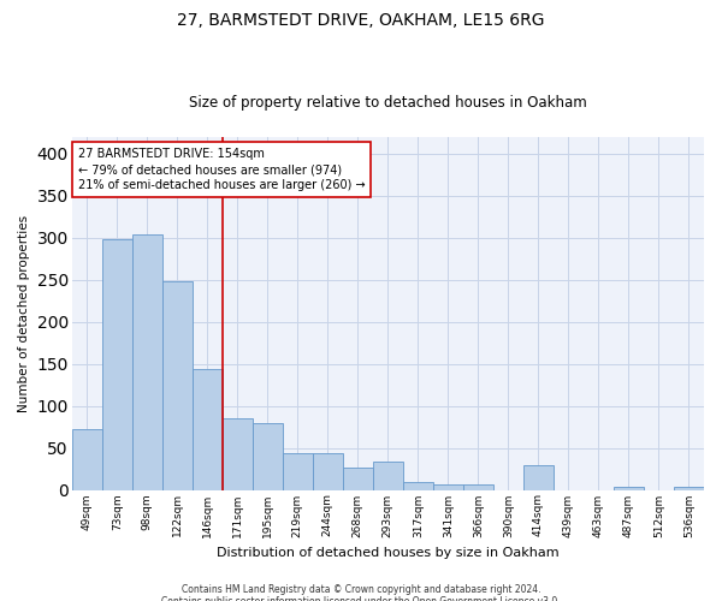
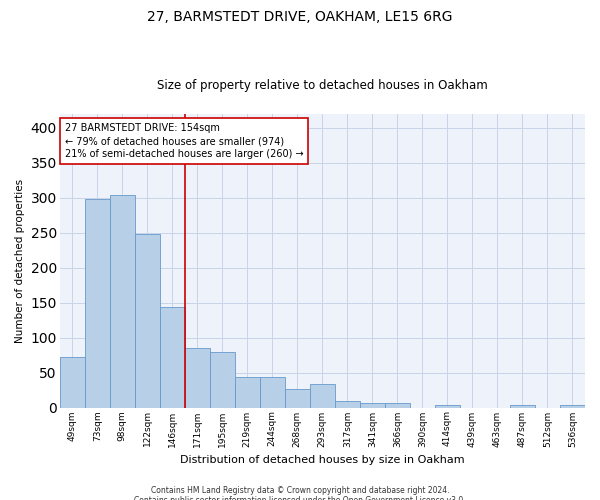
414sqm: 30 -> 3
